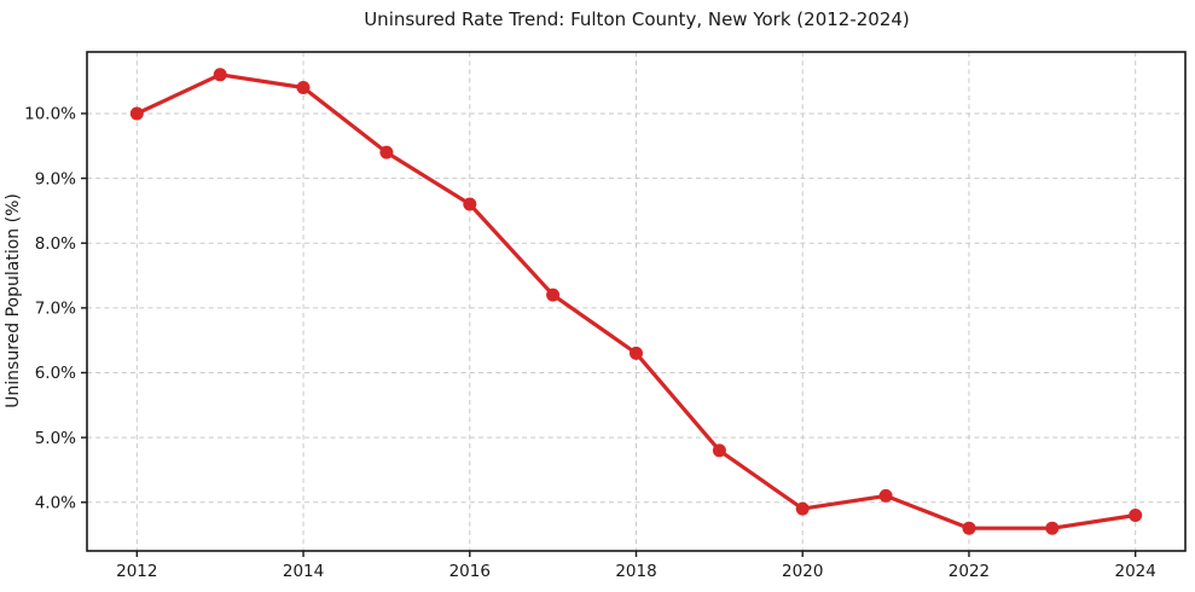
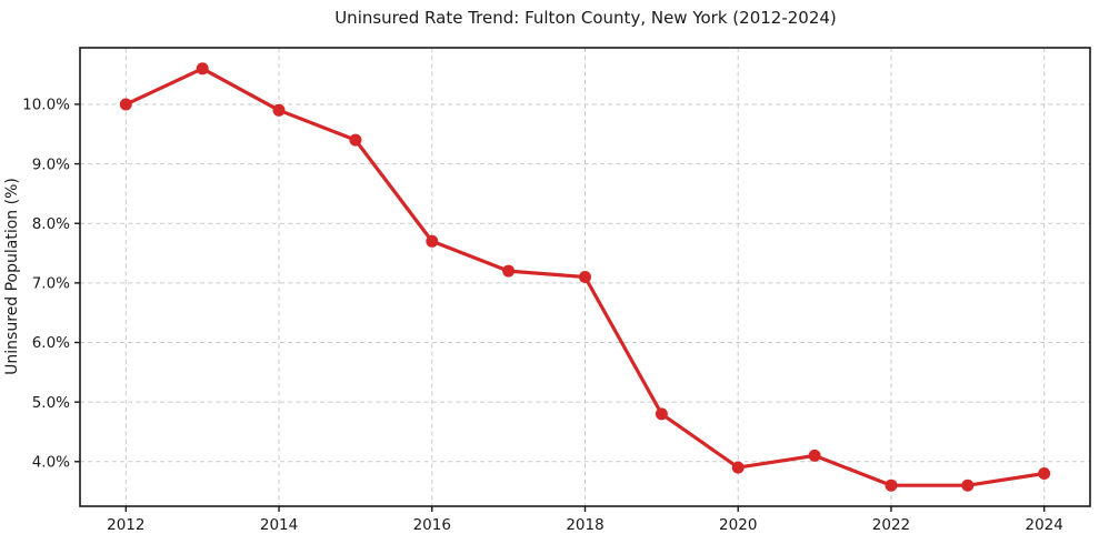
2014: 10.4% -> 9.9%
2016: 8.6% -> 7.7%
2018: 6.3% -> 7.1%
